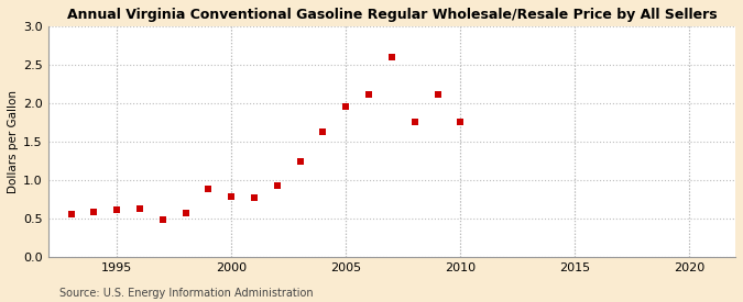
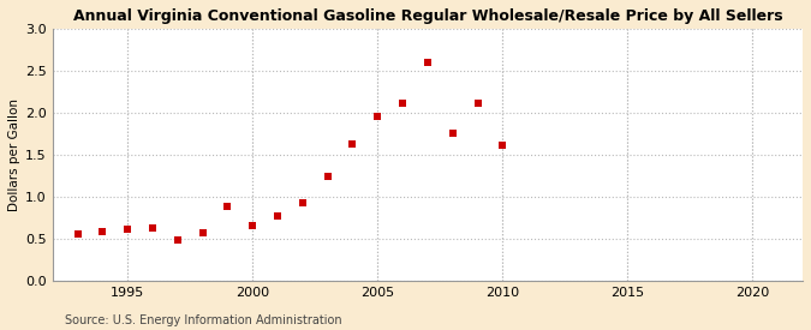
2000: 0.79 -> 0.66
2010: 1.75 -> 1.62
